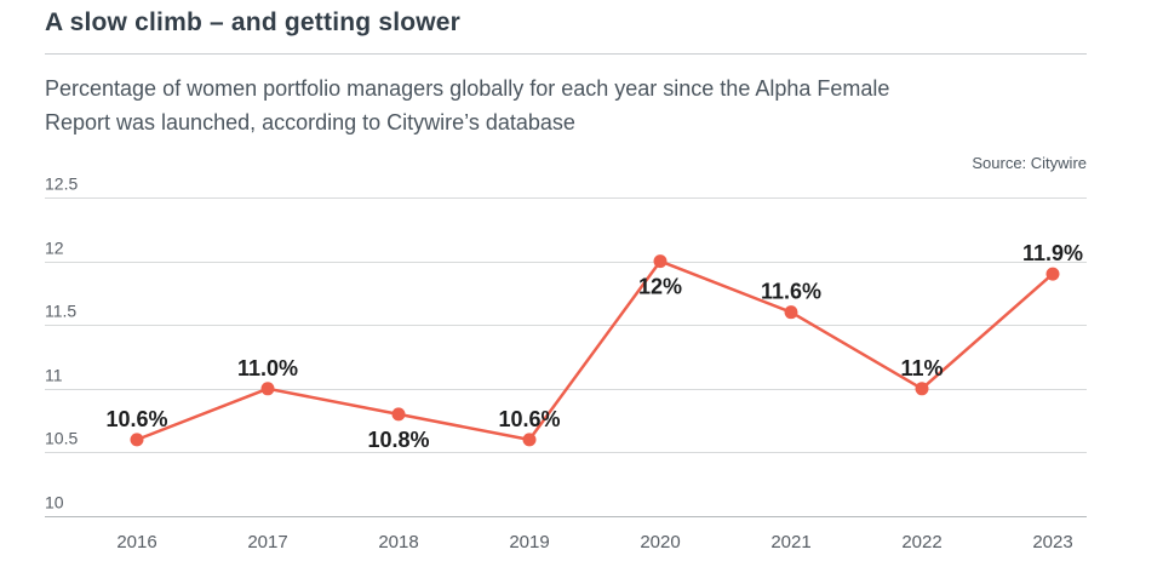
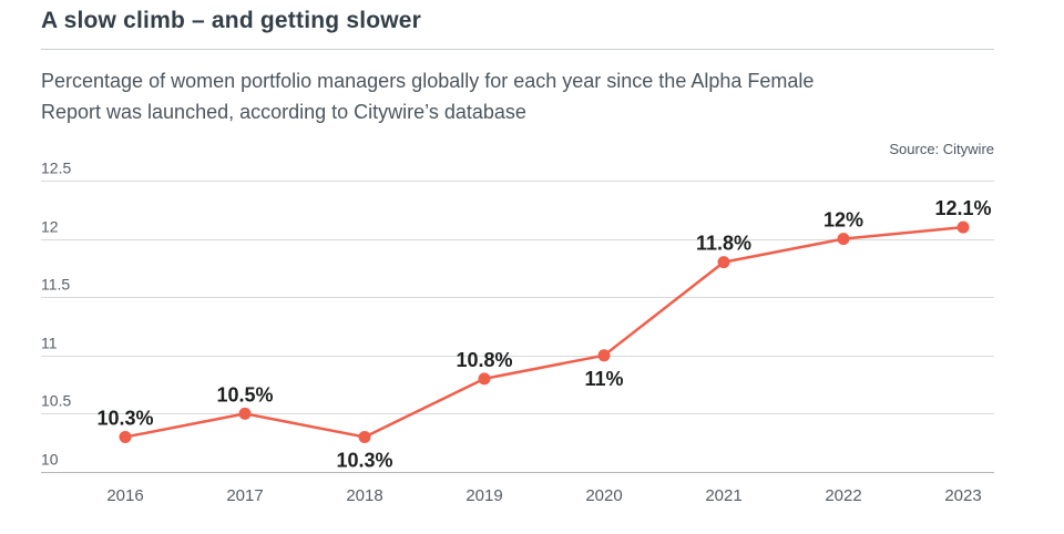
2016: 10.6% -> 10.3%
2017: 11.0% -> 10.5%
2018: 10.8% -> 10.3%
2019: 10.6% -> 10.8%
2020: 12% -> 11%
2021: 11.6% -> 11.8%
2022: 11% -> 12%
2023: 11.9% -> 12.1%
